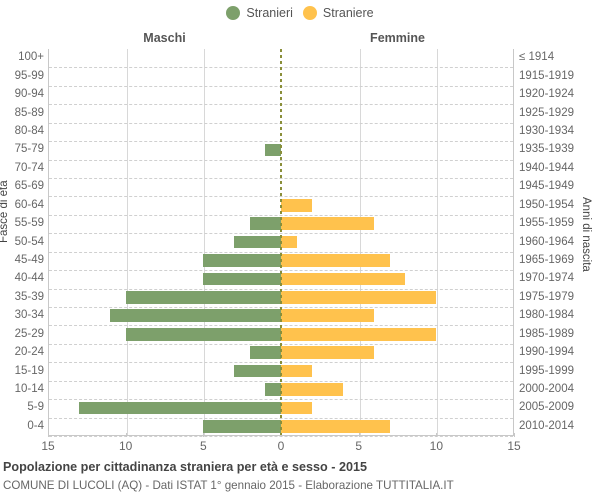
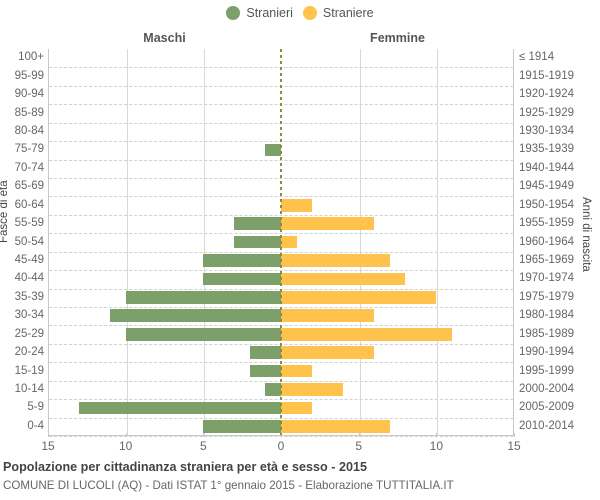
Stranieri/55-59: 2 -> 3
Straniere/25-29: 10 -> 11
Stranieri/15-19: 3 -> 2
